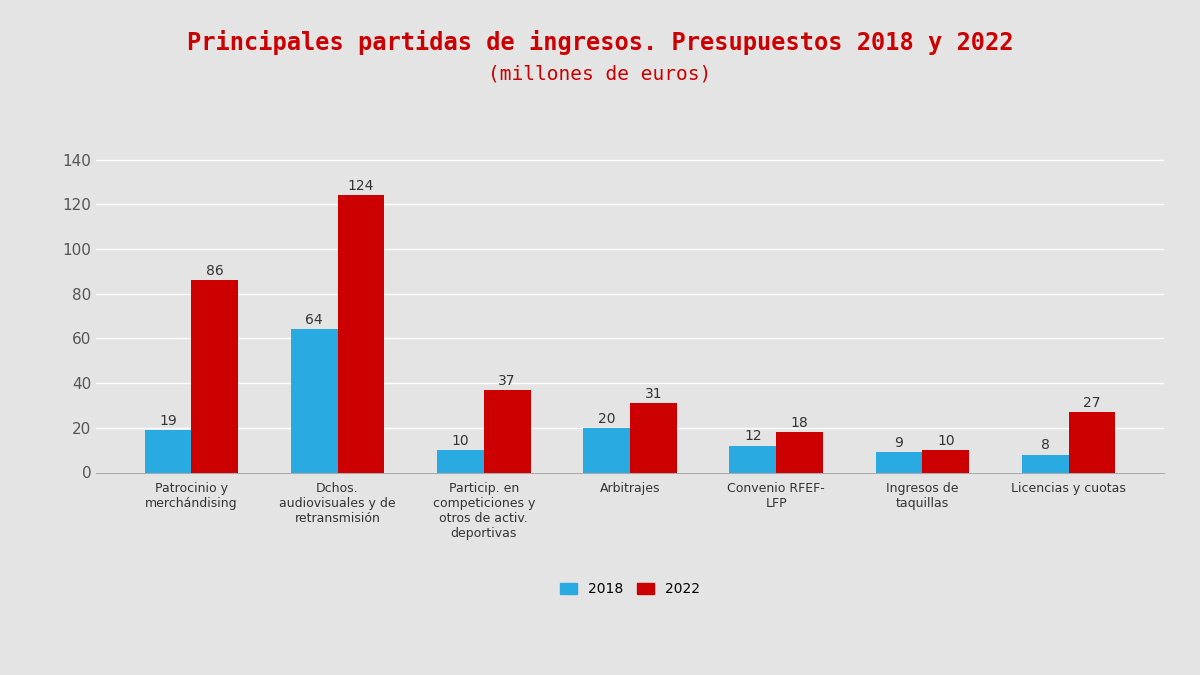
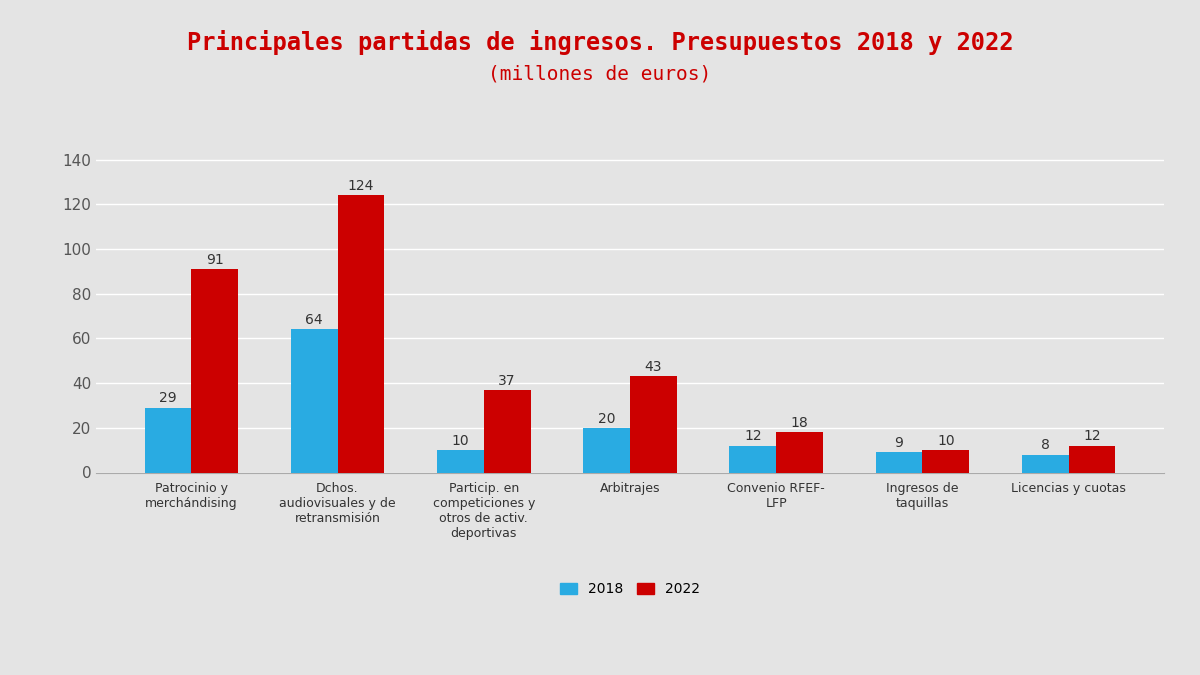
2018/Patrocinio y merchándising: 19 -> 29
2022/Patrocinio y merchándising: 86 -> 91
2022/Arbitrajes: 31 -> 43
2022/Licencias y cuotas: 27 -> 12
